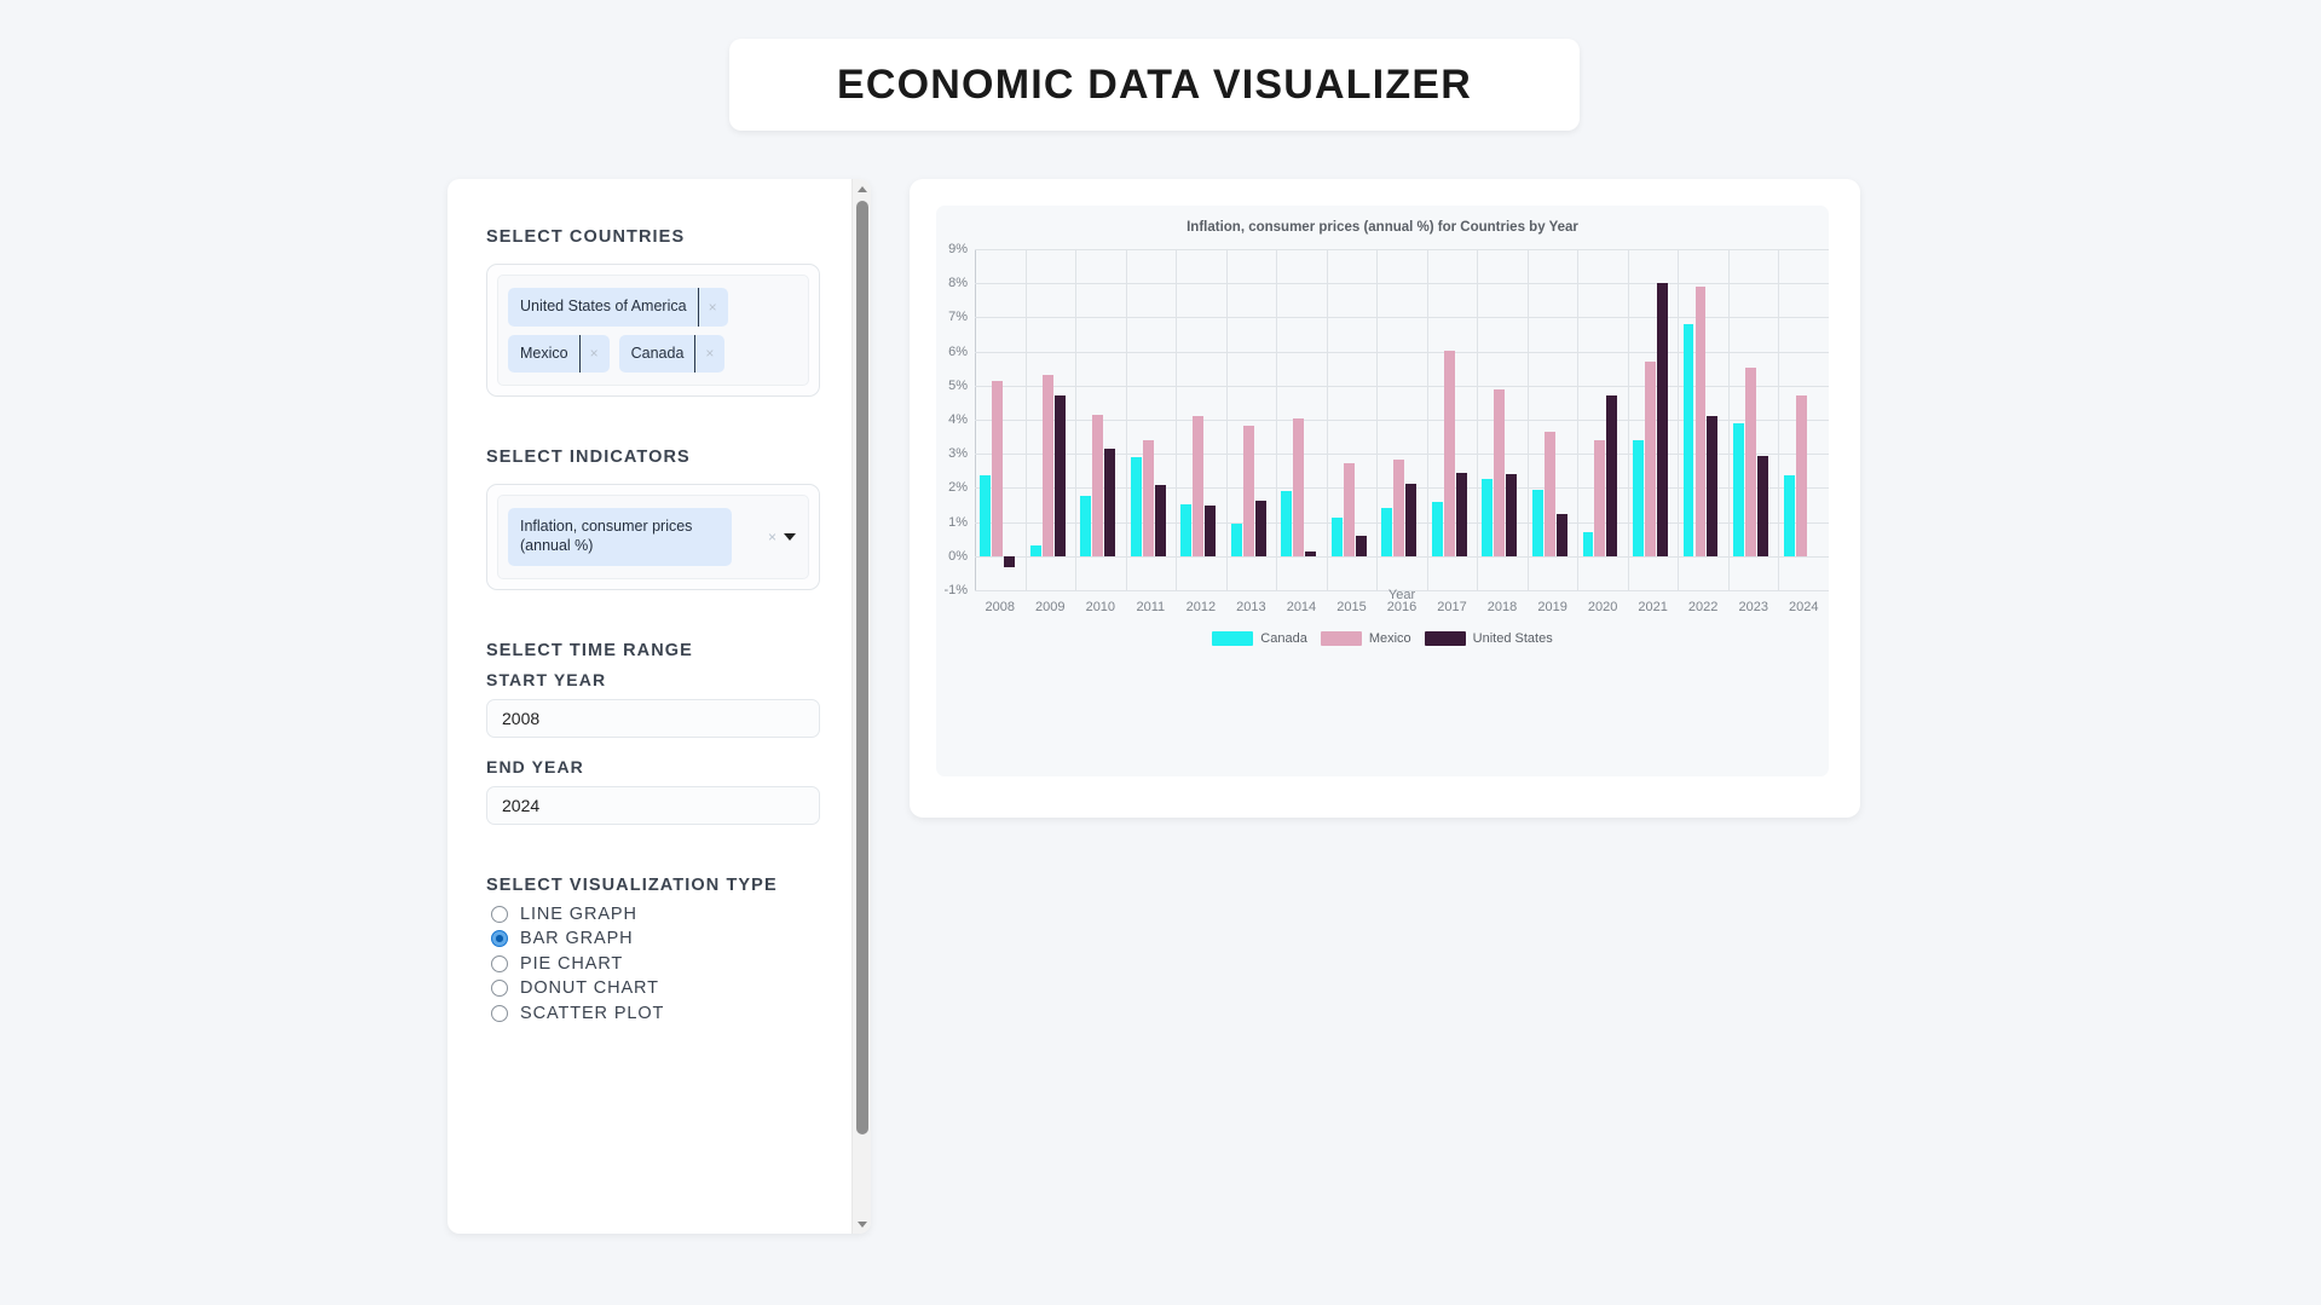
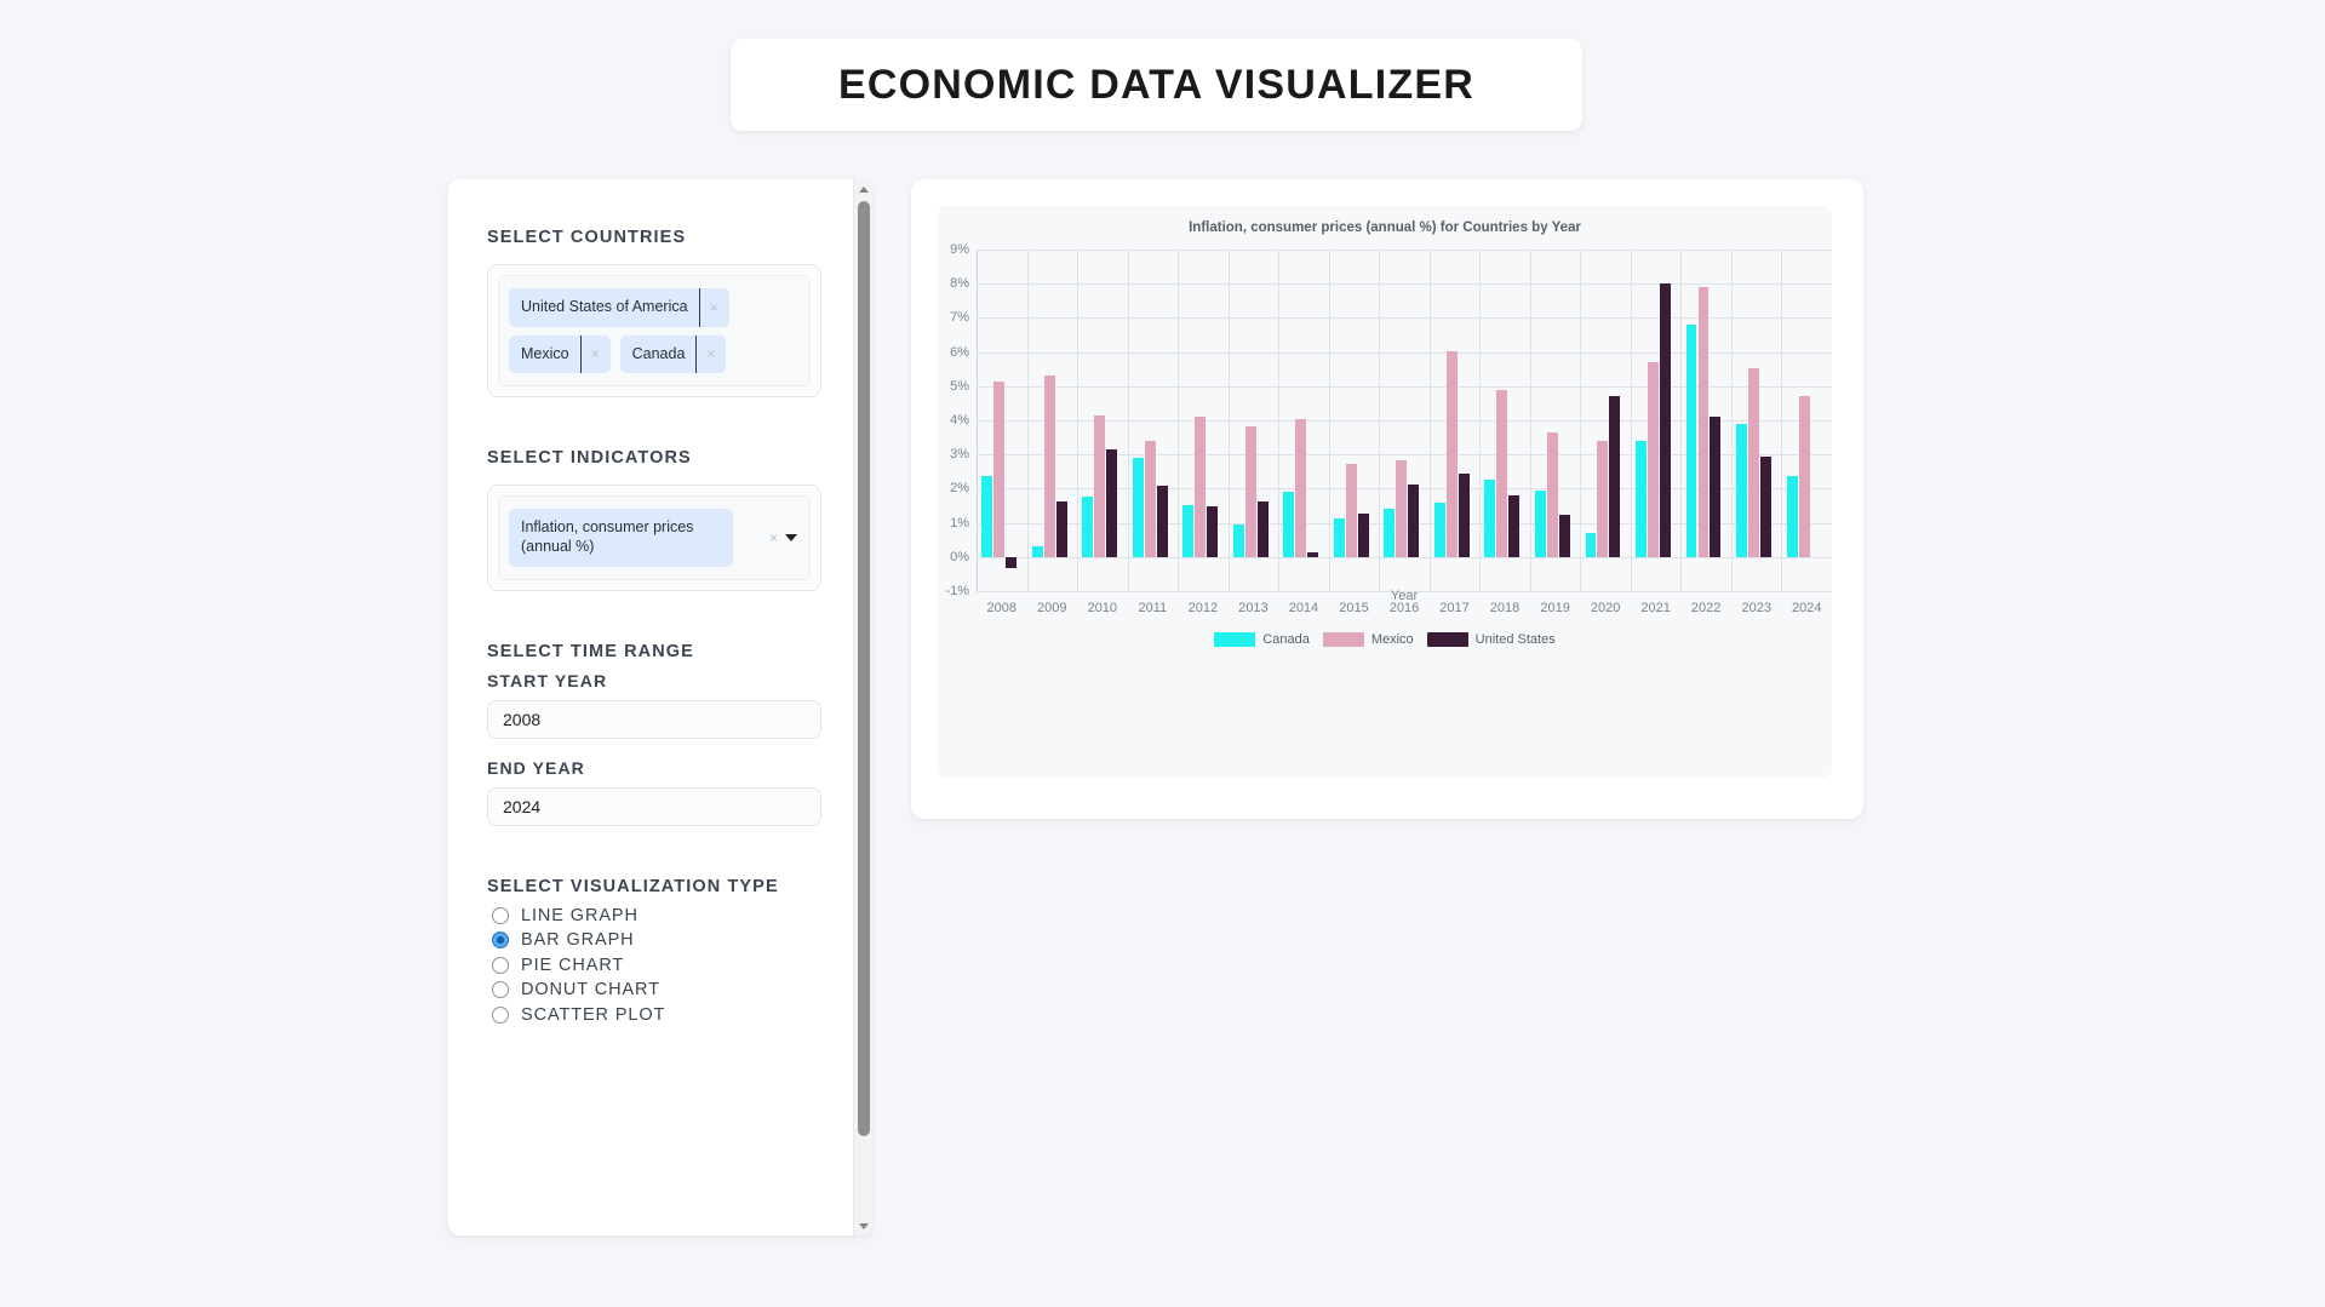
United States/2009: 4.7% -> 1.6%
United States/2015: 0.6% -> 1.3%
United States/2018: 2.4% -> 1.8%
